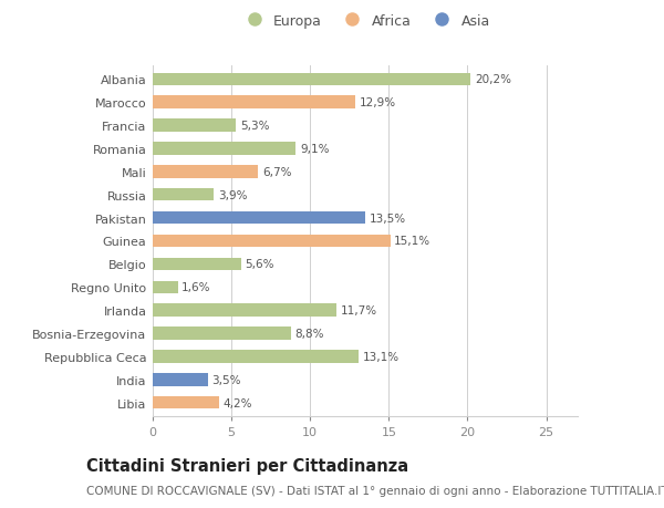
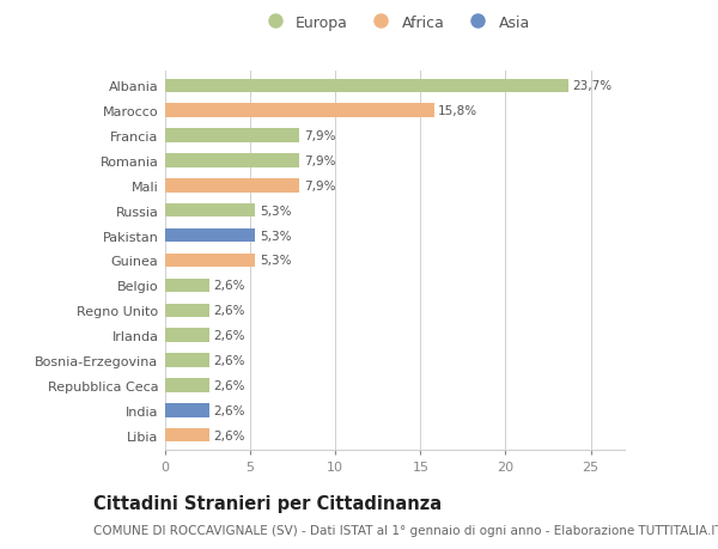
Albania: 20,2% -> 23,7%
Marocco: 12,9% -> 15,8%
Francia: 5,3% -> 7,9%
Romania: 9,1% -> 7,9%
Mali: 6,7% -> 7,9%
Russia: 3,9% -> 5,3%
Pakistan: 13,5% -> 5,3%
Guinea: 15,1% -> 5,3%
Belgio: 5,6% -> 2,6%
Regno Unito: 1,6% -> 2,6%
Irlanda: 11,7% -> 2,6%
Bosnia-Erzegovina: 8,8% -> 2,6%
Repubblica Ceca: 13,1% -> 2,6%
India: 3,5% -> 2,6%
Libia: 4,2% -> 2,6%
